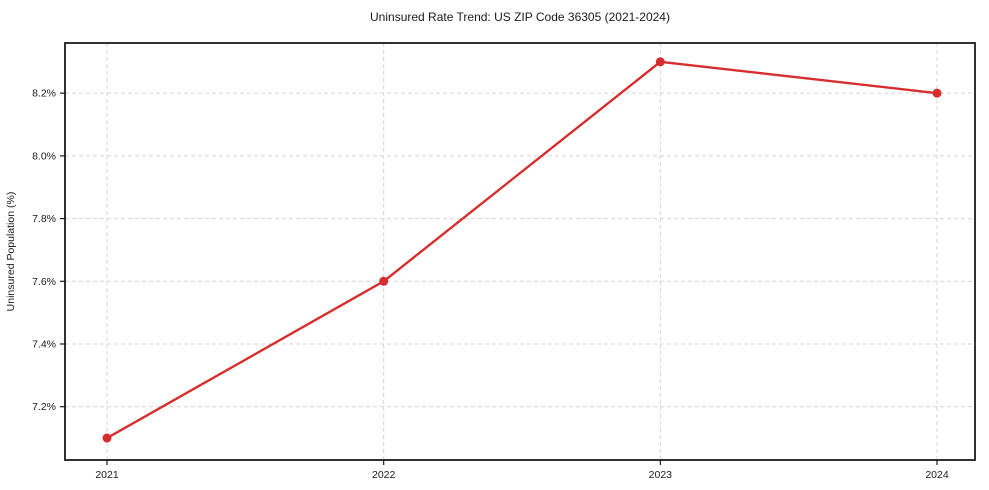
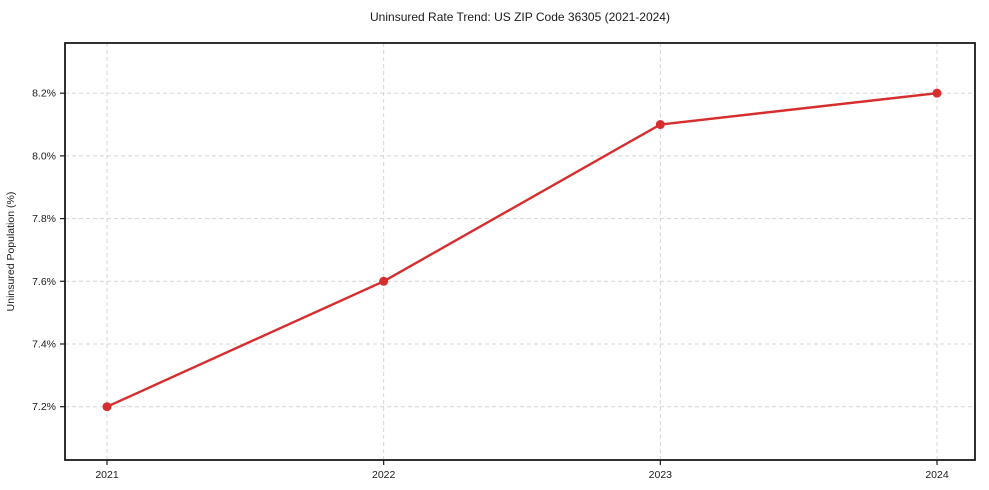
2021: 7.1% -> 7.2%
2023: 8.3% -> 8.1%
